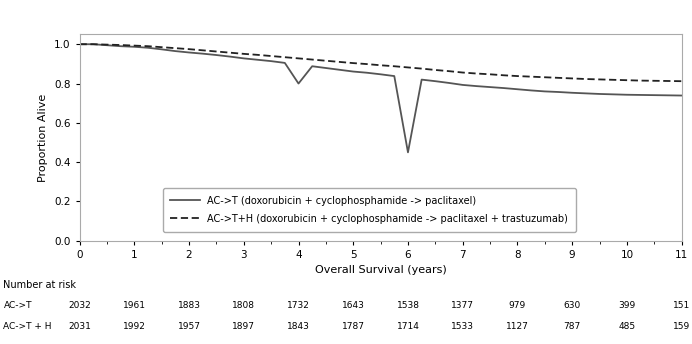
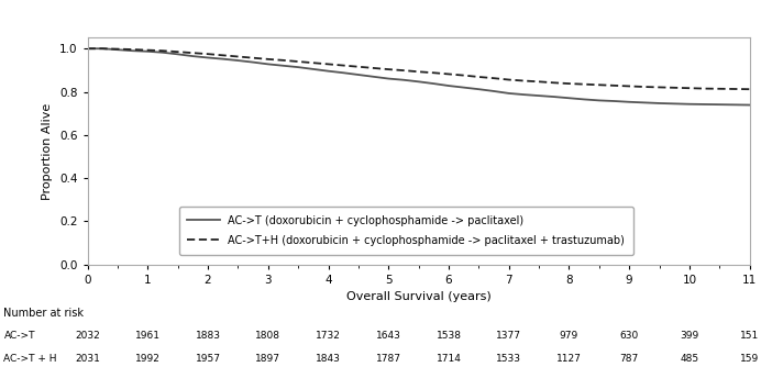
AC->T (doxorubicin + cyclophosphamide -> paclitaxel)/4: 0.80 -> 0.90
AC->T (doxorubicin + cyclophosphamide -> paclitaxel)/6: 0.45 -> 0.83
